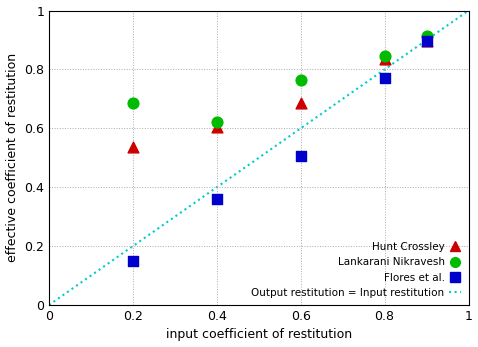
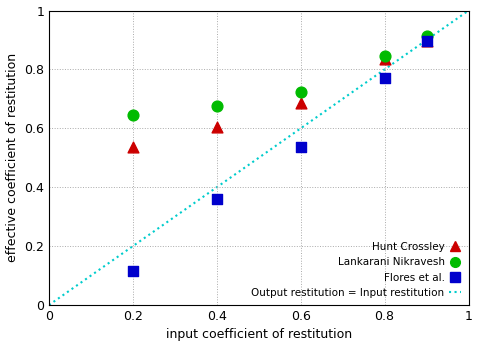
Lankarani Nikravesh/0.2: 0.685 -> 0.645
Flores et al./0.2: 0.150 -> 0.115
Lankarani Nikravesh/0.4: 0.620 -> 0.675
Lankarani Nikravesh/0.6: 0.765 -> 0.725
Flores et al./0.6: 0.505 -> 0.535
